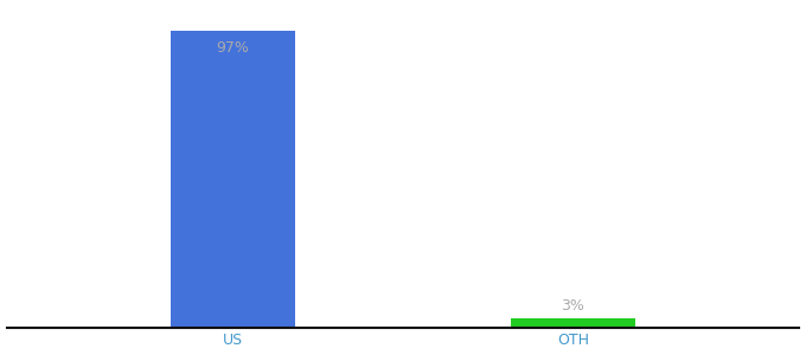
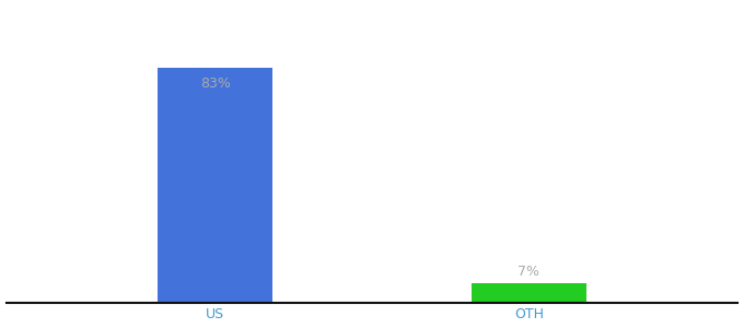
US: 97% -> 83%
OTH: 3% -> 7%
